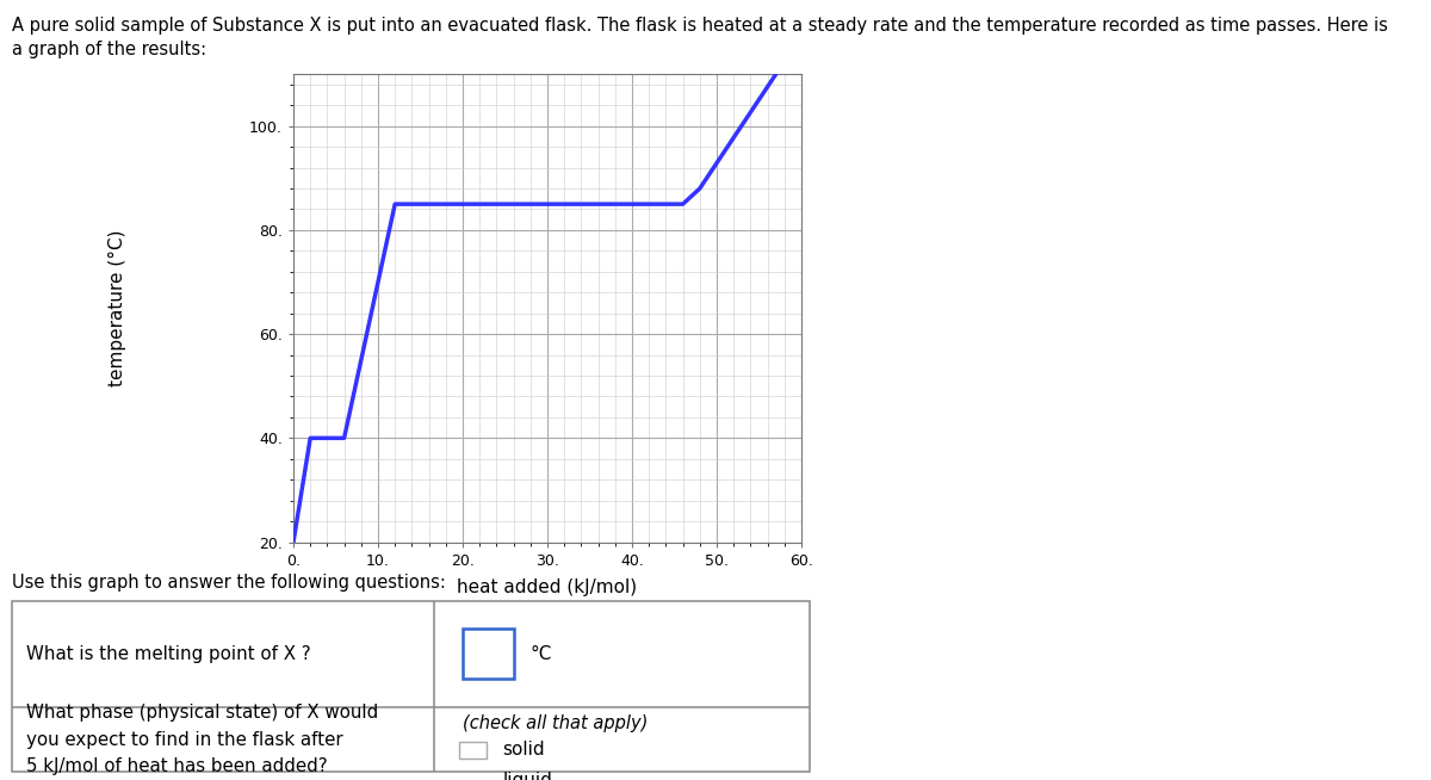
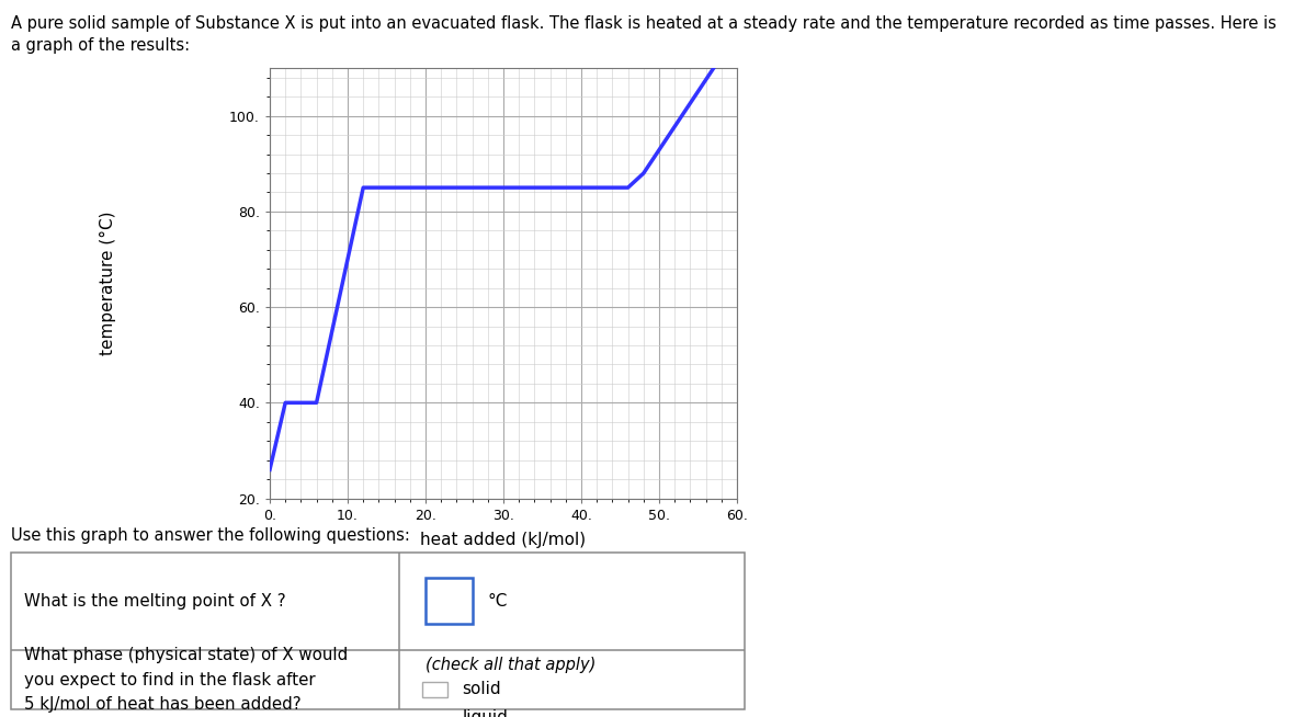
0.: 20. -> 26.
